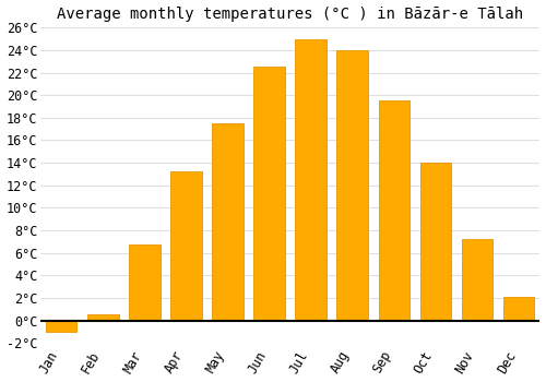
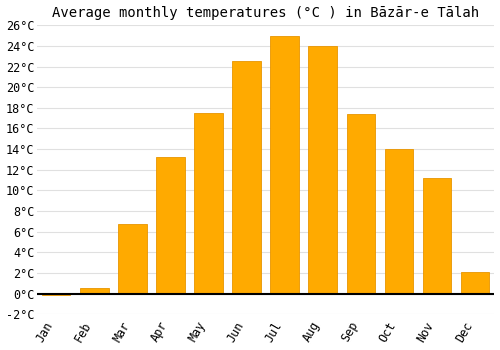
Jan: -1.0°C -> -0.1°C
Sep: 19.5°C -> 17.4°C
Nov: 7.2°C -> 11.2°C
